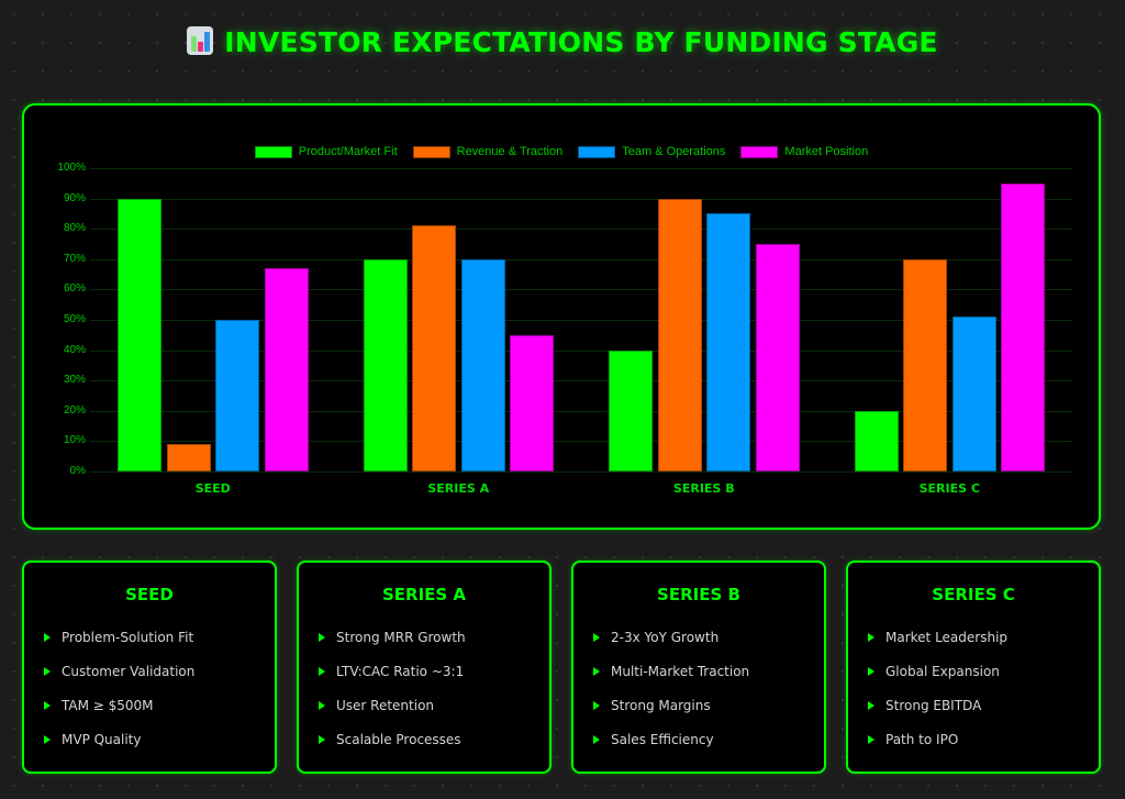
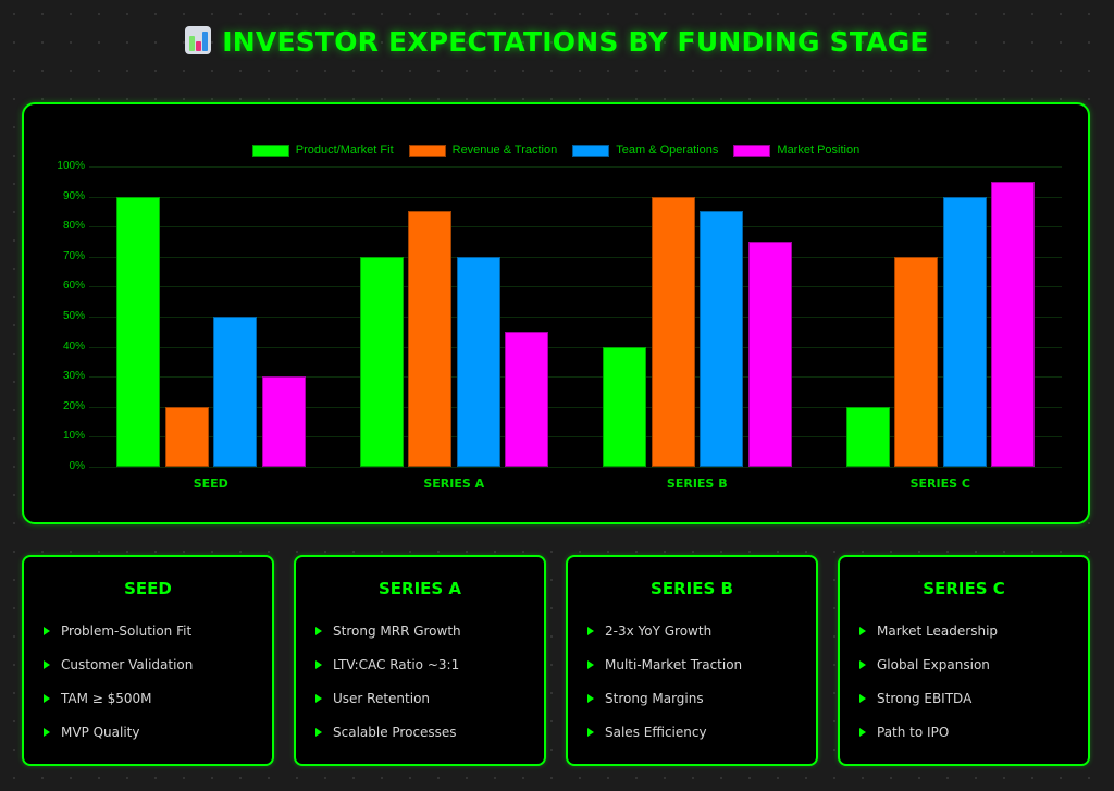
Revenue & Traction/SEED: 9% -> 20%
Market Position/SEED: 67% -> 30%
Revenue & Traction/SERIES A: 81% -> 85%
Team & Operations/SERIES C: 51% -> 90%
